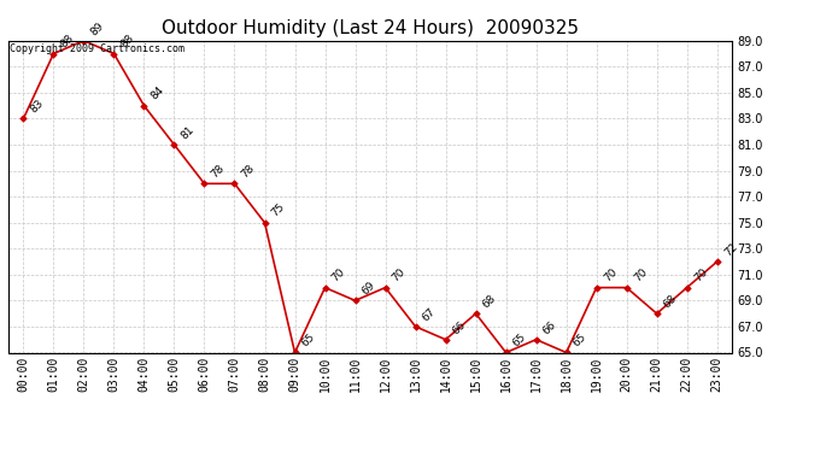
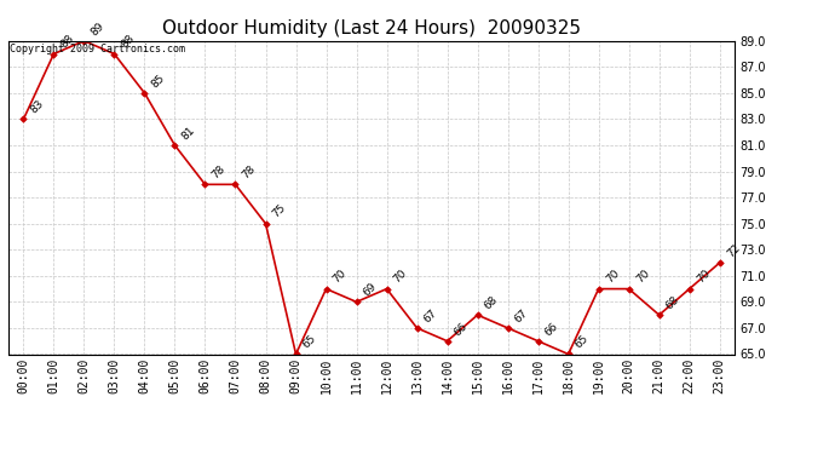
04:00: 84 -> 85
16:00: 65 -> 67
